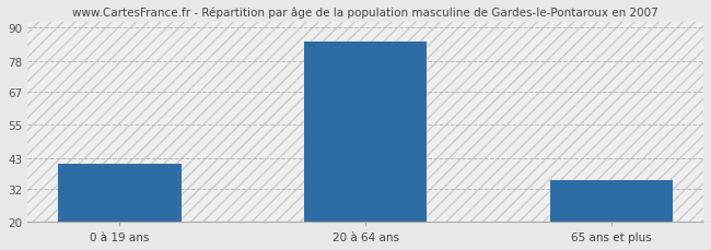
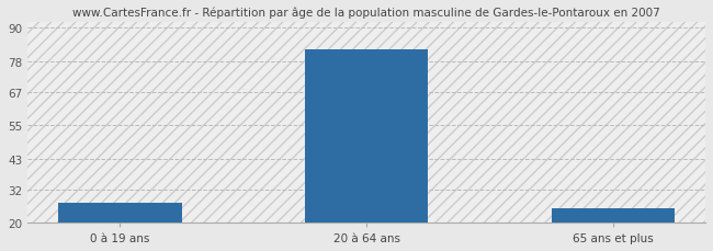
0 à 19 ans: 41 -> 27
20 à 64 ans: 85 -> 82
65 ans et plus: 35 -> 25
